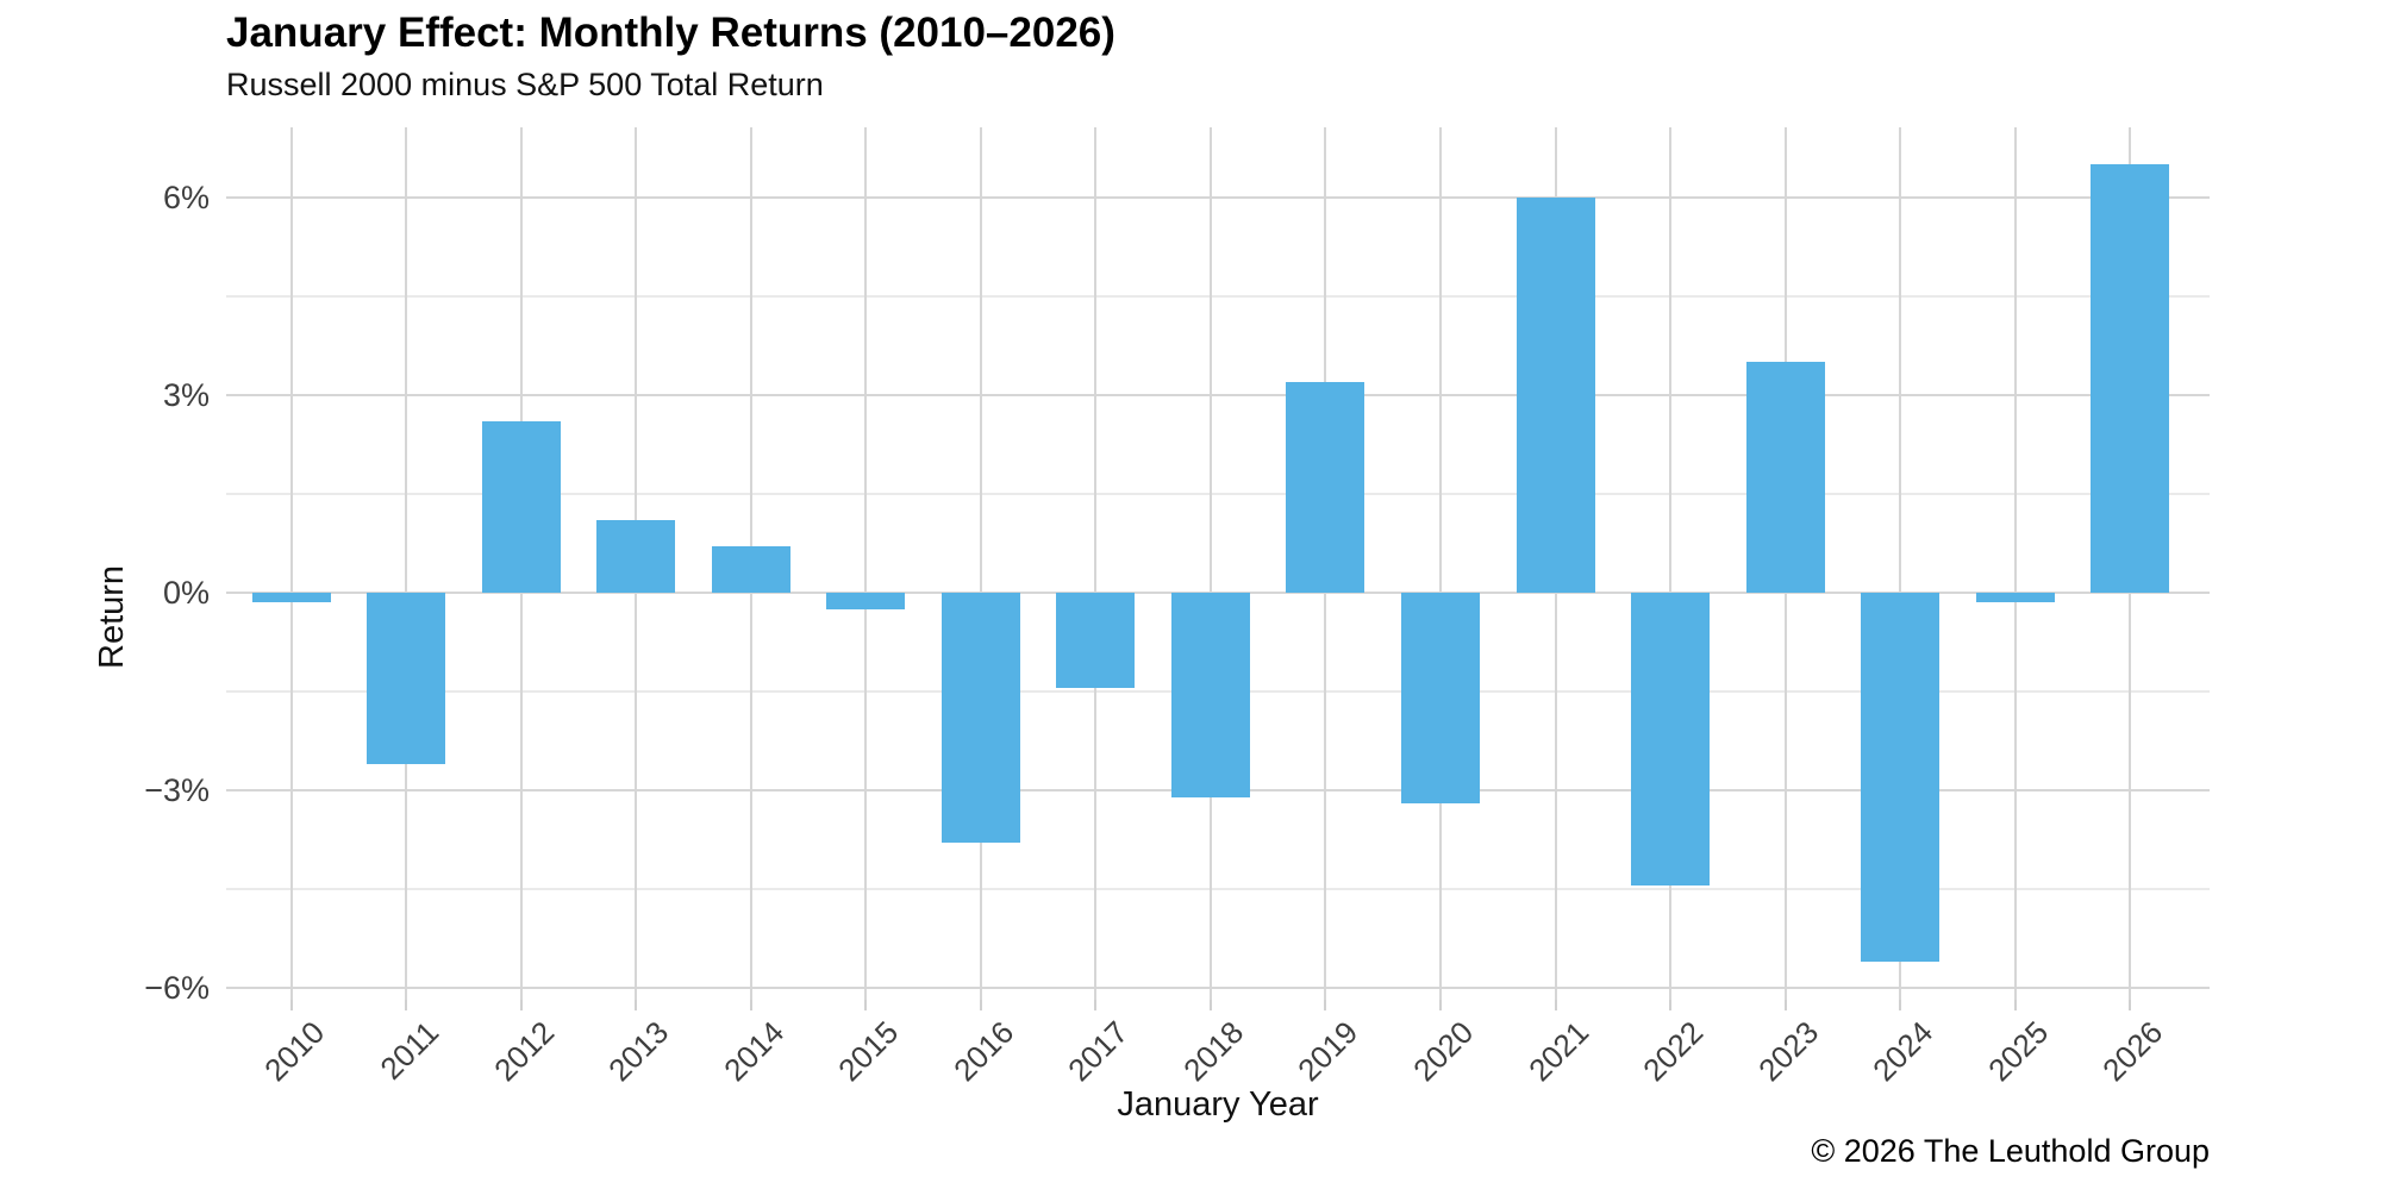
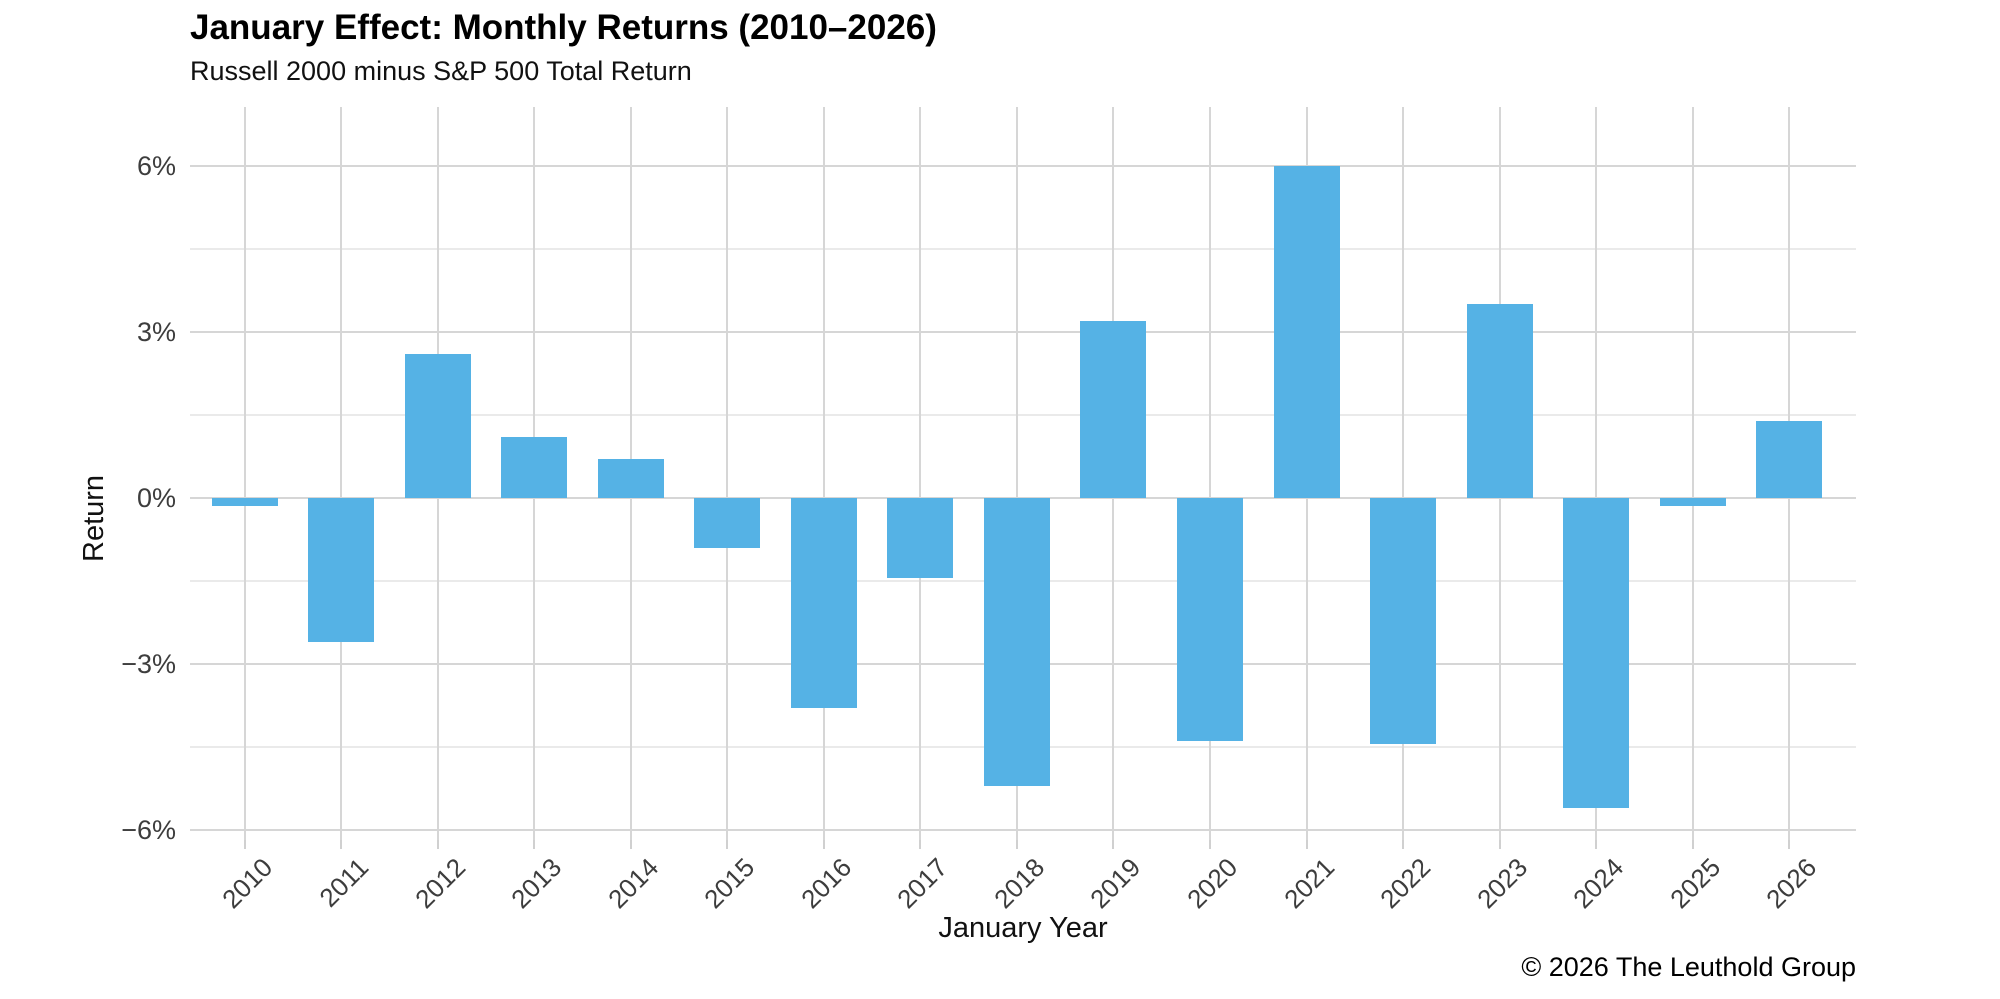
2015: -0.2% -> -0.9%
2018: -3.1% -> -5.2%
2020: -3.2% -> -4.4%
2026: 6.5% -> 1.4%
